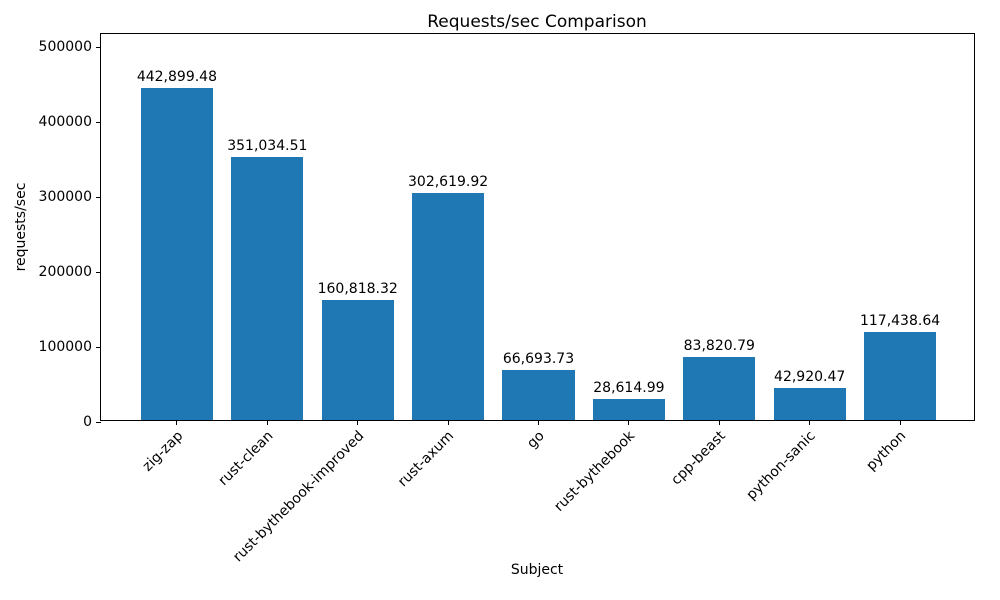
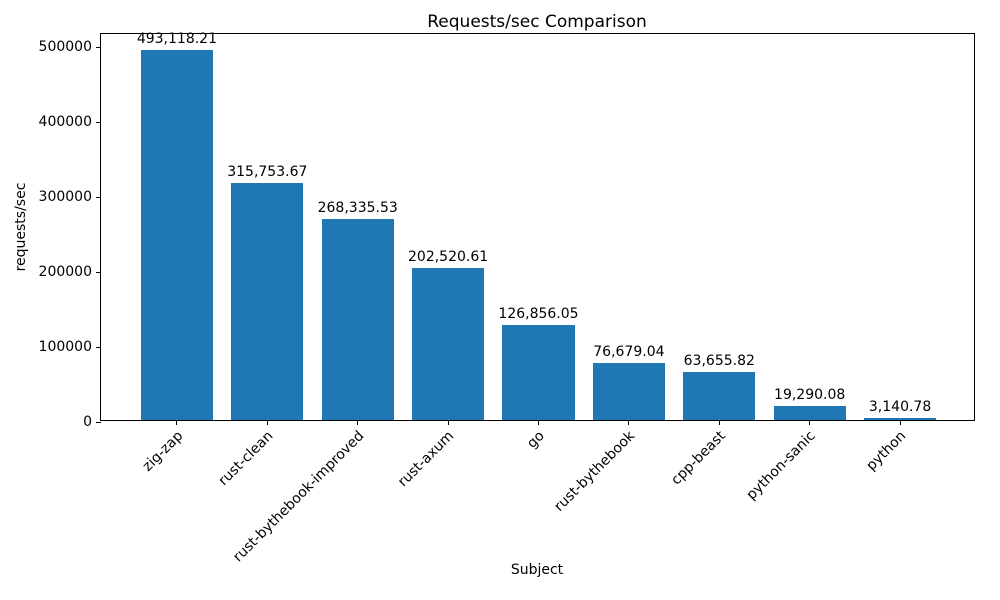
zig-zap: 442,899.48 -> 493,118.21
rust-clean: 351,034.51 -> 315,753.67
rust-bythebook-improved: 160,818.32 -> 268,335.53
rust-axum: 302,619.92 -> 202,520.61
go: 66,693.73 -> 126,856.05
rust-bythebook: 28,614.99 -> 76,679.04
cpp-beast: 83,820.79 -> 63,655.82
python-sanic: 42,920.47 -> 19,290.08
python: 117,438.64 -> 3,140.78
